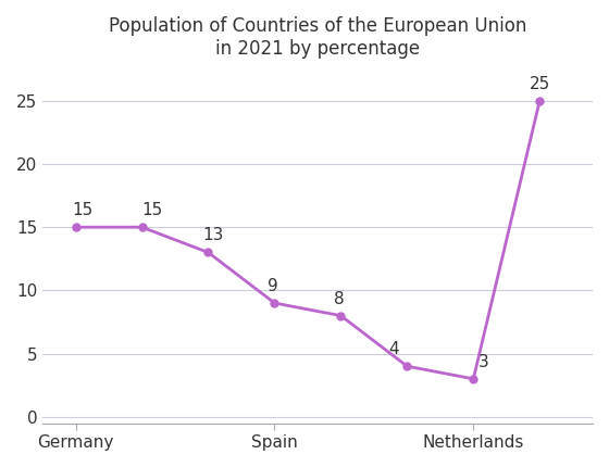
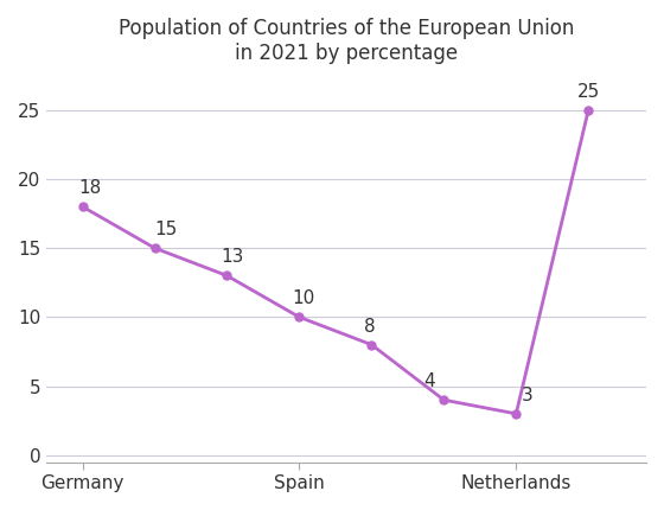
Germany: 15 -> 18
Spain: 9 -> 10
